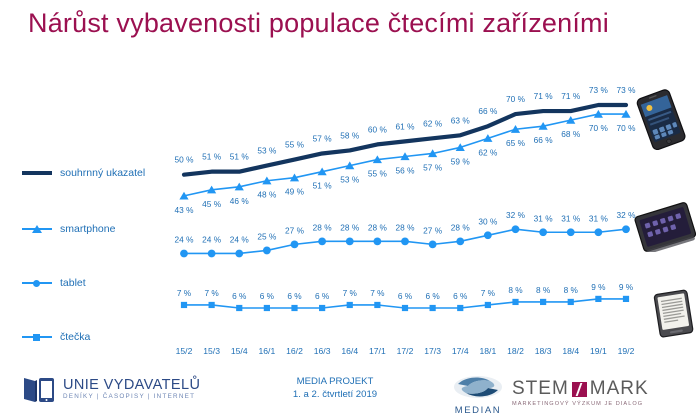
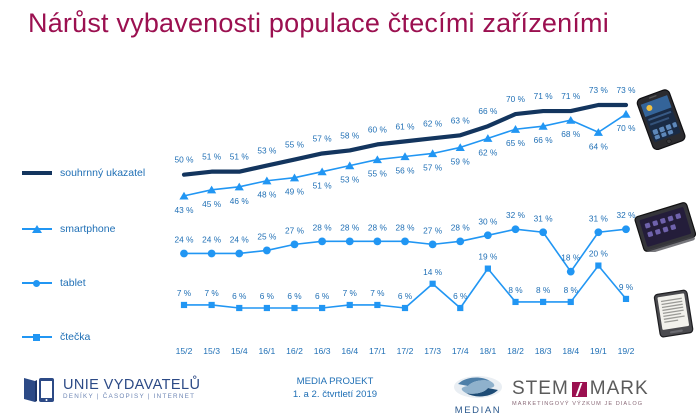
čtečka/17/3: 6 -> 14
čtečka/18/1: 7 -> 19
tablet/18/4: 31 -> 18
smartphone/19/1: 70 -> 64
čtečka/19/1: 9 -> 20
